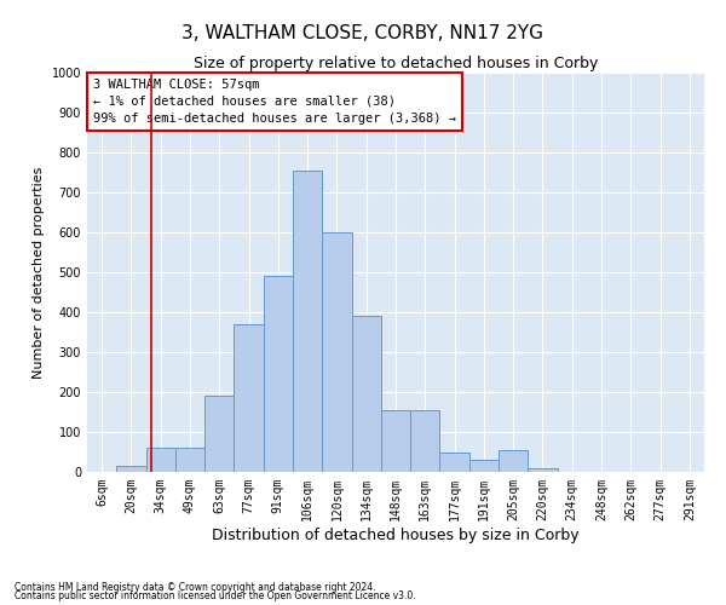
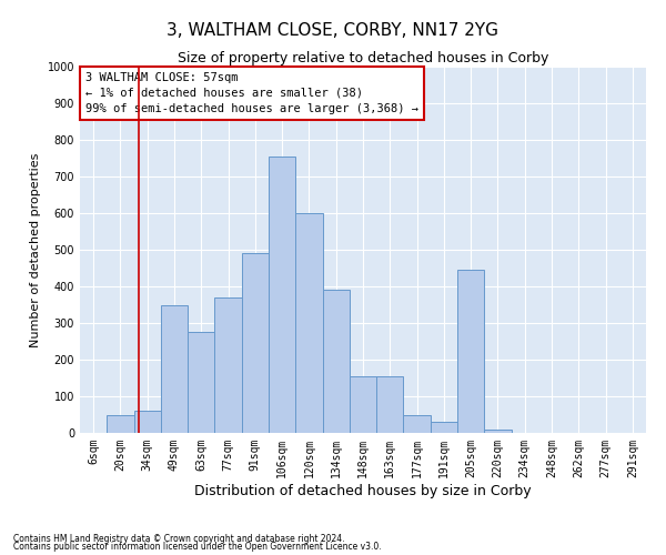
20sqm: 15 -> 50
49sqm: 60 -> 350
63sqm: 190 -> 275
205sqm: 55 -> 445
